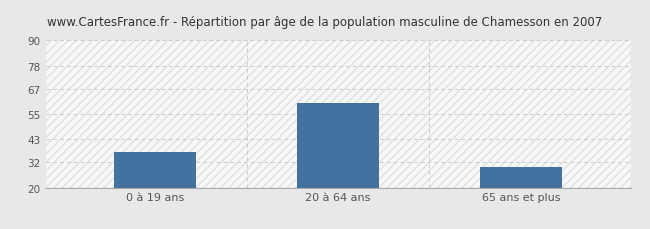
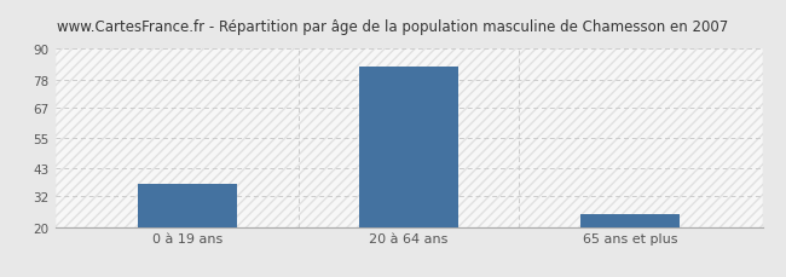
20 à 64 ans: 60 -> 83
65 ans et plus: 30 -> 25
